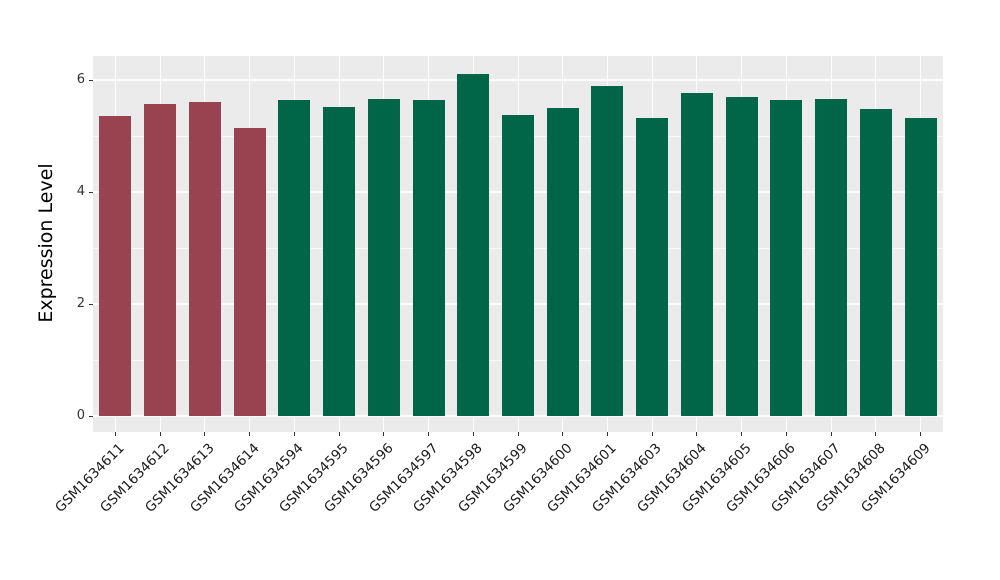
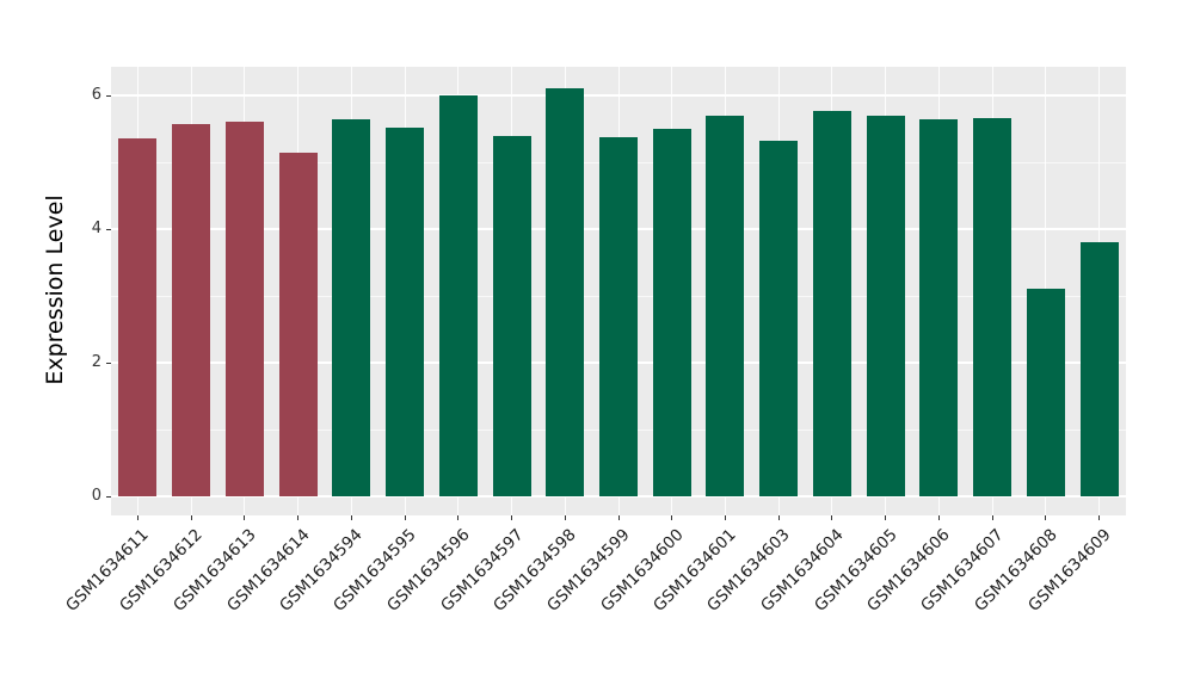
GSM1634596: 5.7 -> 6.0
GSM1634597: 5.7 -> 5.4
GSM1634601: 5.9 -> 5.7
GSM1634608: 5.5 -> 3.1
GSM1634609: 5.3 -> 3.8
